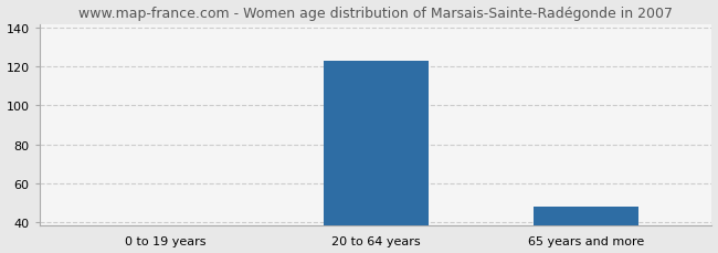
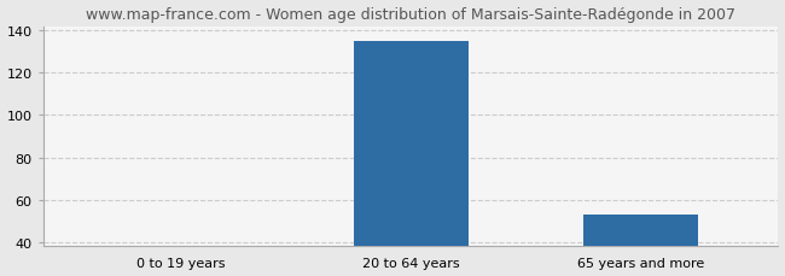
20 to 64 years: 123 -> 135
65 years and more: 48 -> 53
